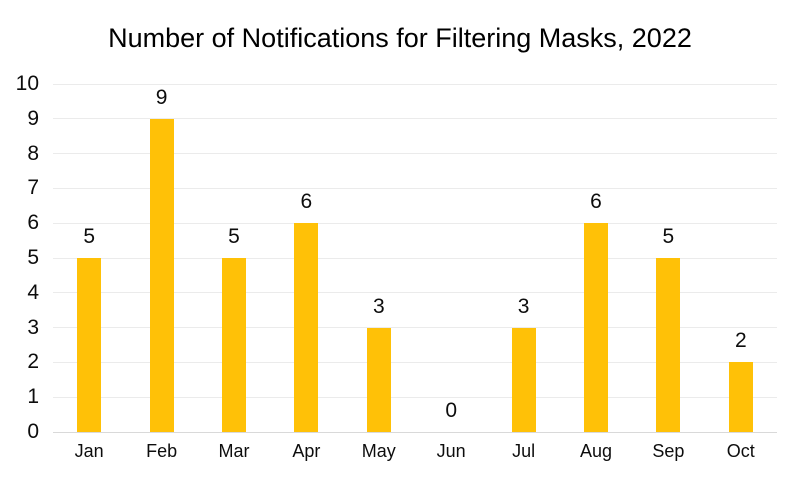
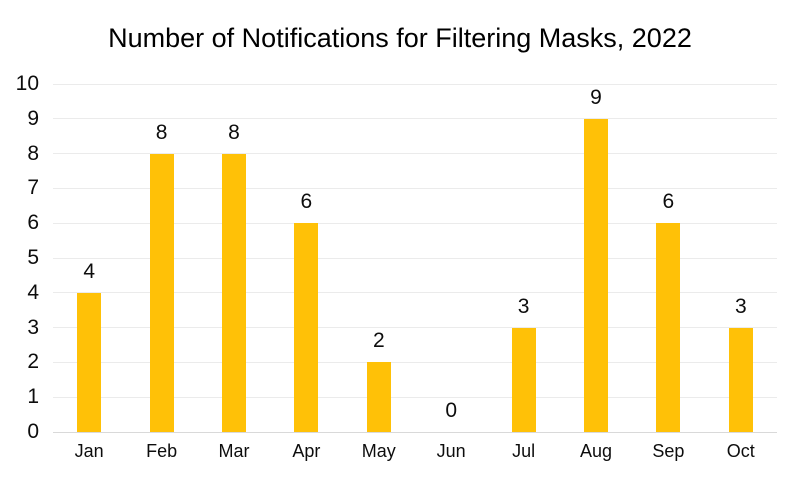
Jan: 5 -> 4
Feb: 9 -> 8
Mar: 5 -> 8
May: 3 -> 2
Aug: 6 -> 9
Sep: 5 -> 6
Oct: 2 -> 3
